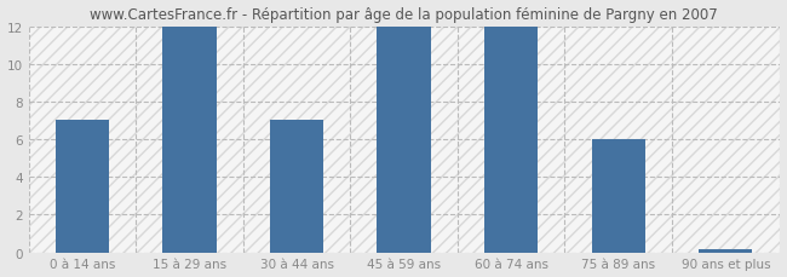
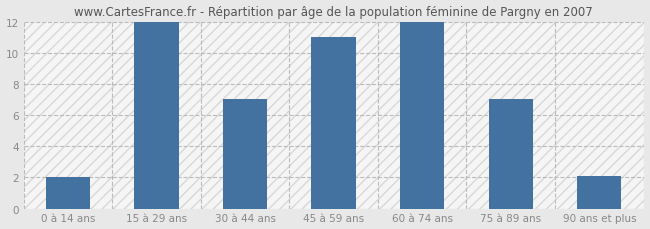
0 à 14 ans: 7.0 -> 2.0
45 à 59 ans: 12.0 -> 11.0
75 à 89 ans: 6.0 -> 7.0
90 ans et plus: 0.1 -> 2.1
